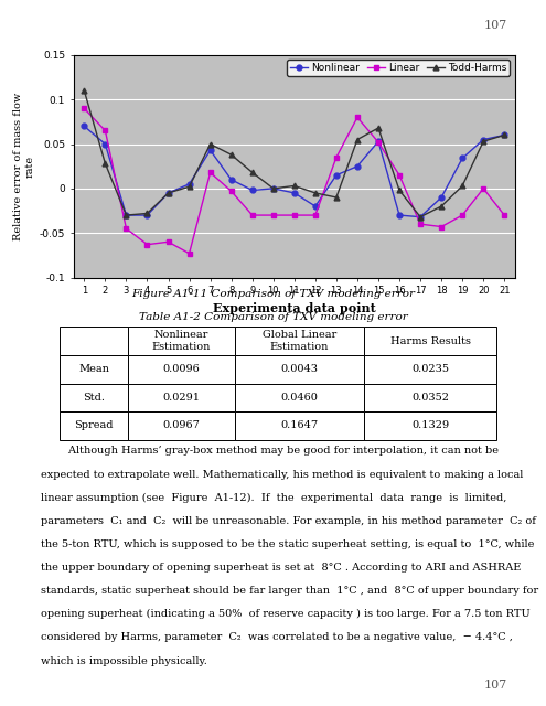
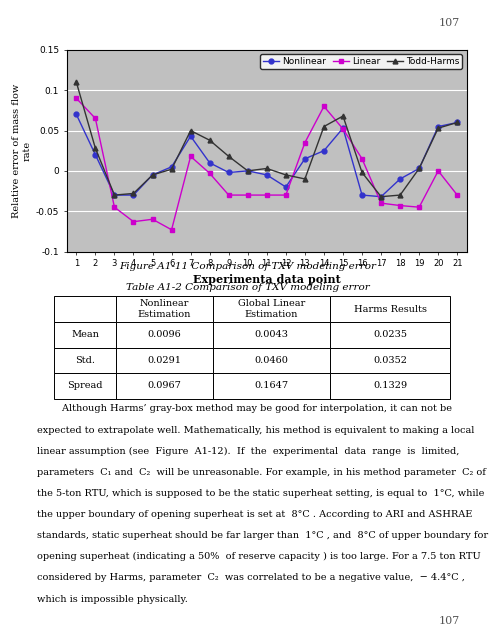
Nonlinear/2: 0.050 -> 0.020
Todd-Harms/18: -0.020 -> -0.030
Nonlinear/19: 0.034 -> 0.003
Linear/19: -0.030 -> -0.045
